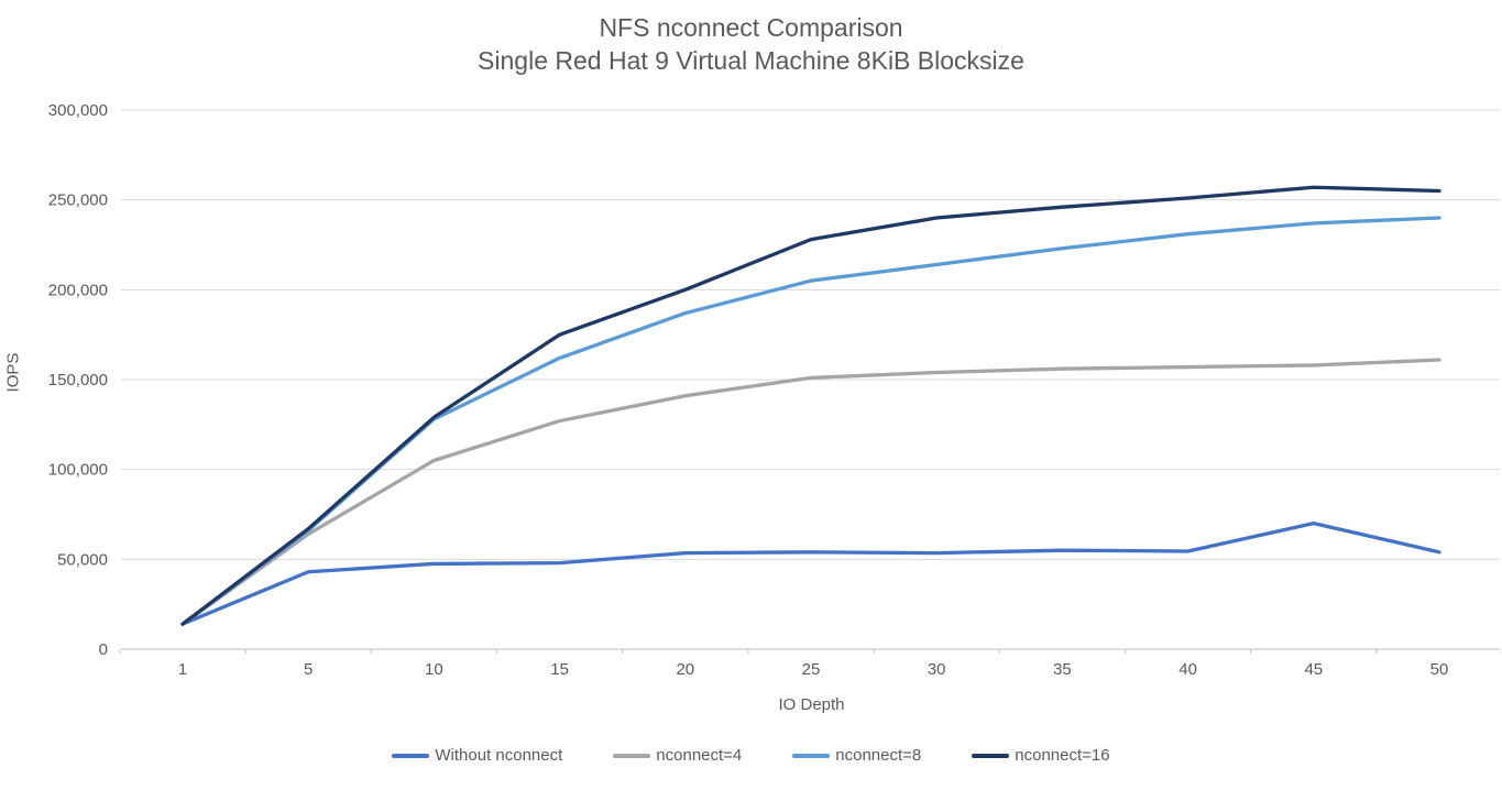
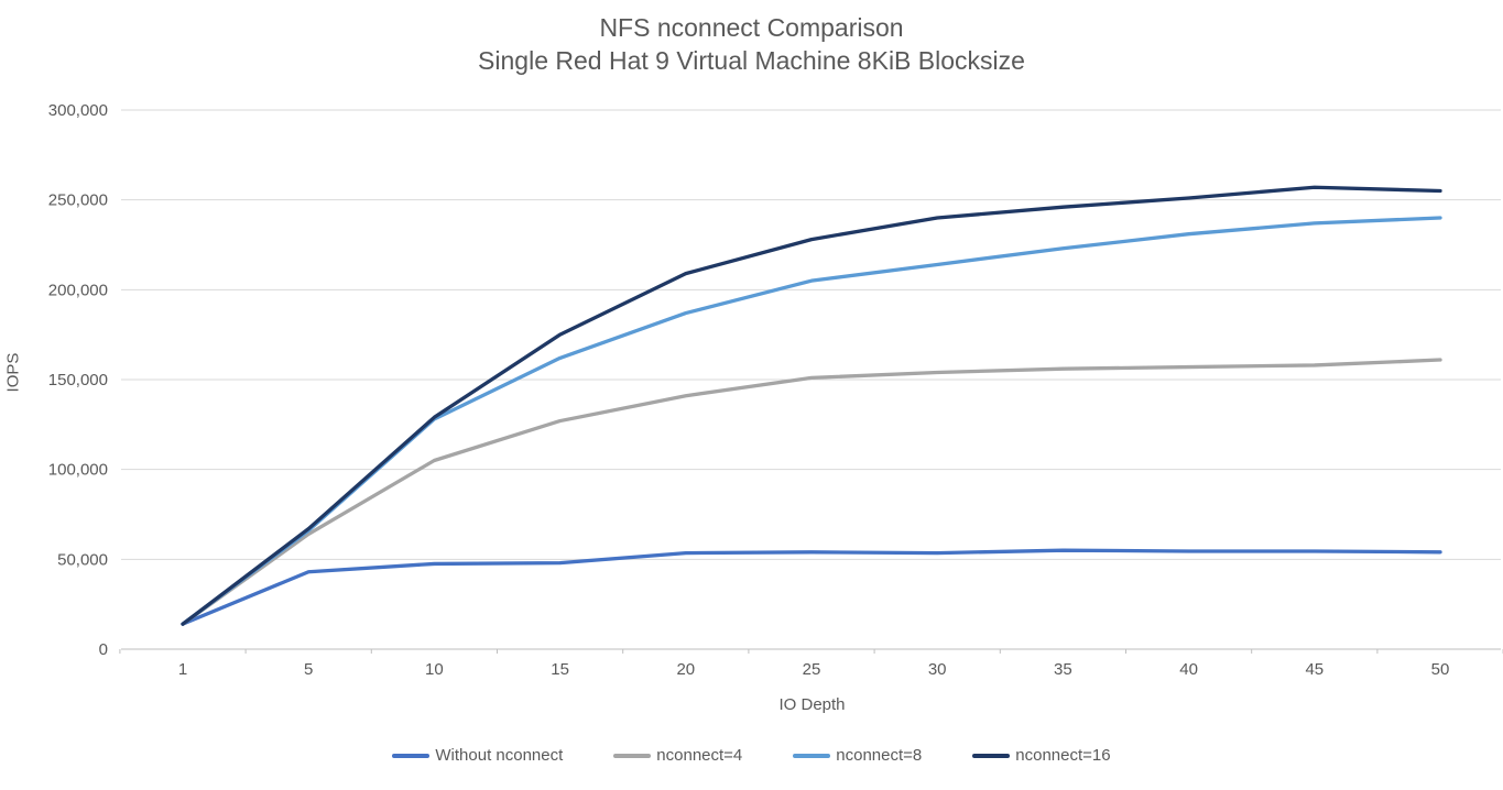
nconnect=16/20: 200000 -> 209000
Without nconnect/45: 70000 -> 54000
